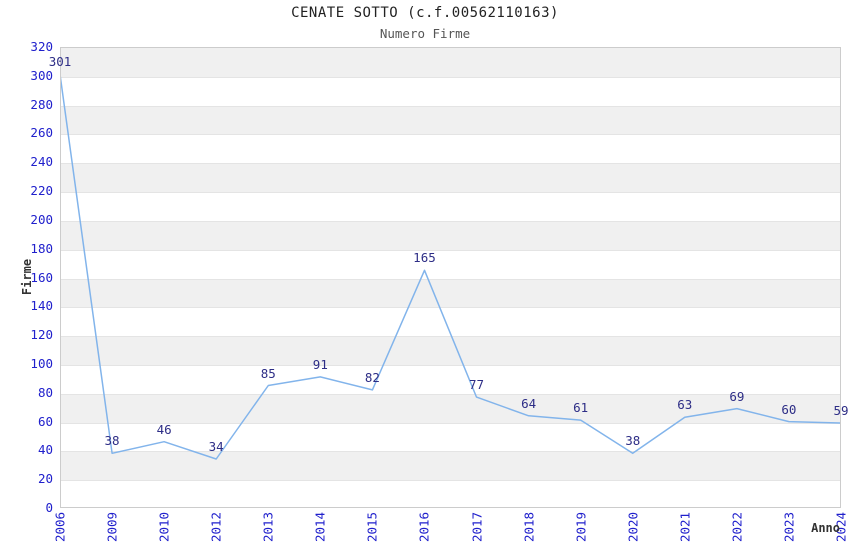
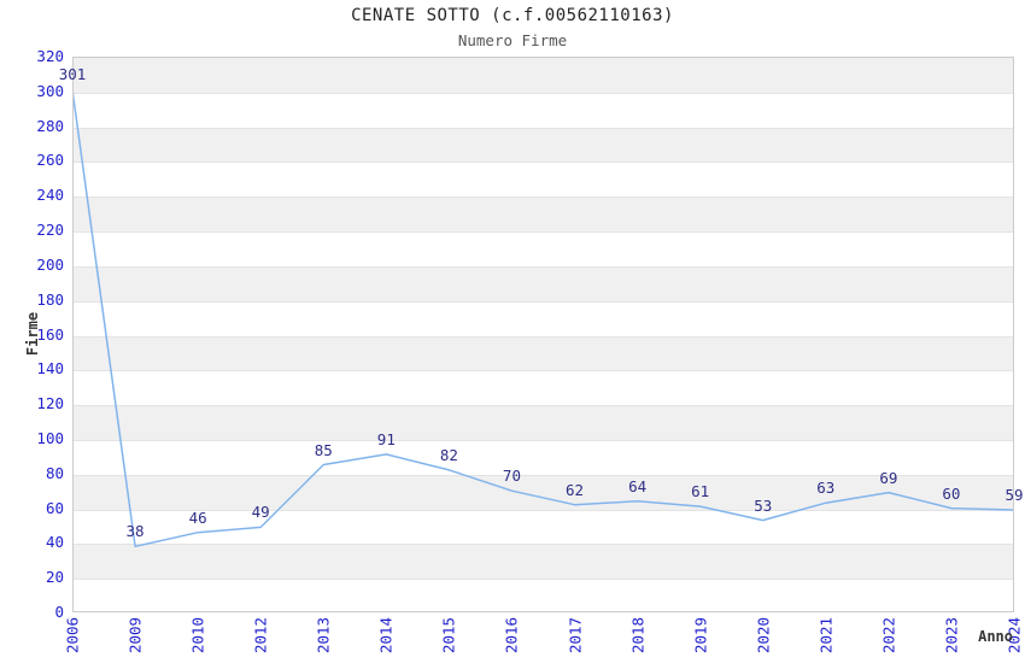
2012: 34 -> 49
2016: 165 -> 70
2017: 77 -> 62
2020: 38 -> 53
